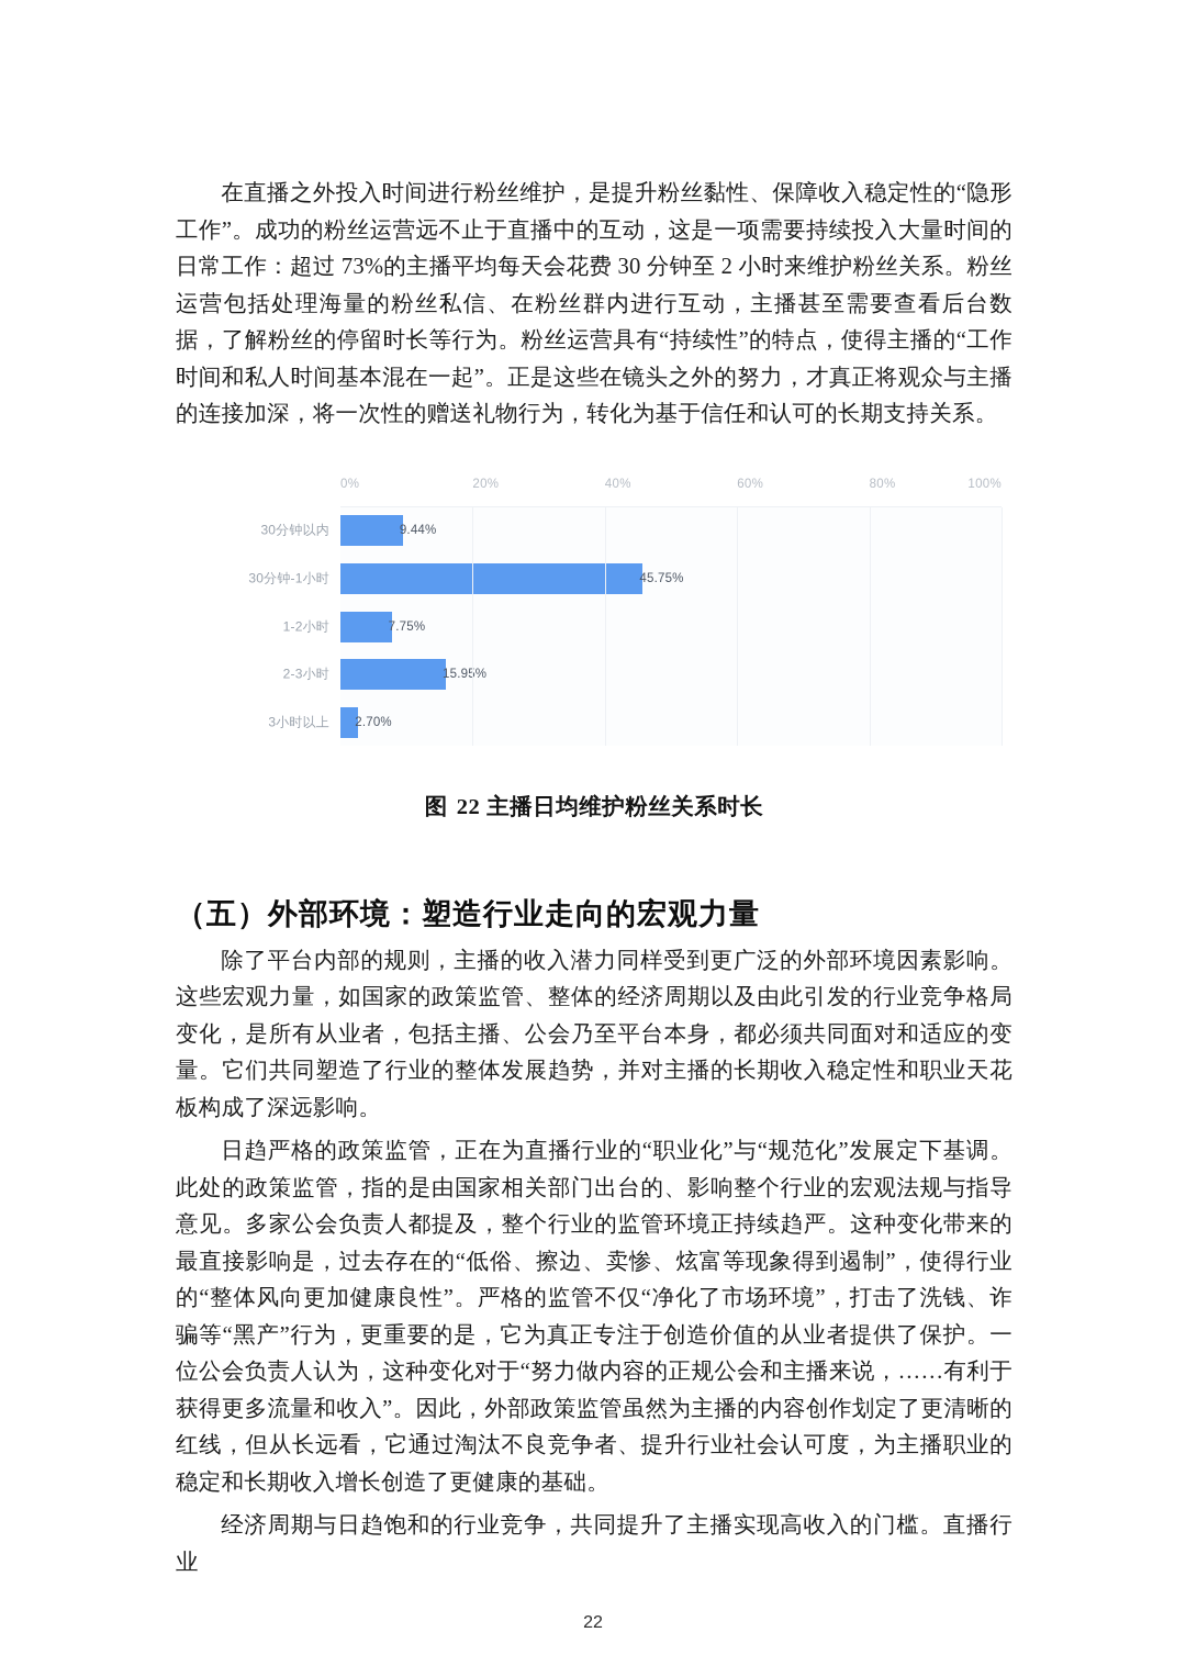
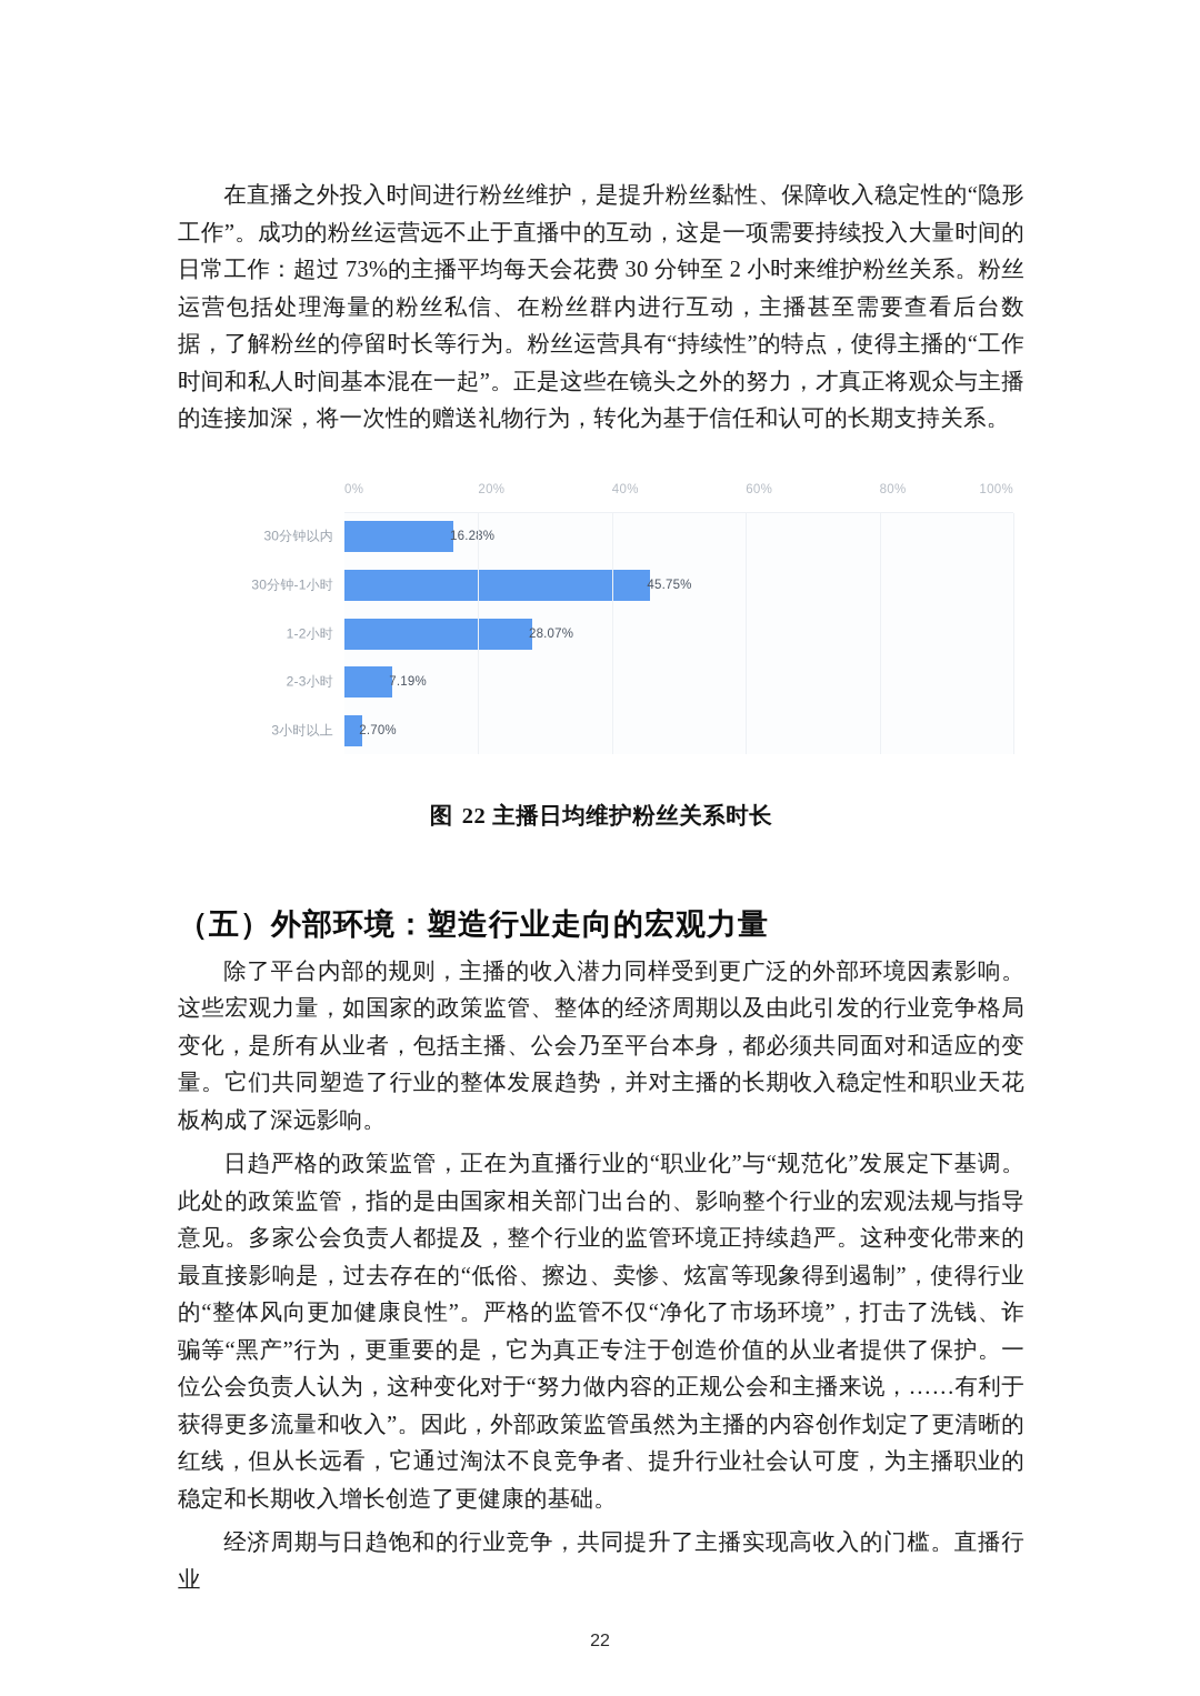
30分钟以内: 9.44% -> 16.28%
1-2小时: 7.75% -> 28.07%
2-3小时: 15.95% -> 7.19%
